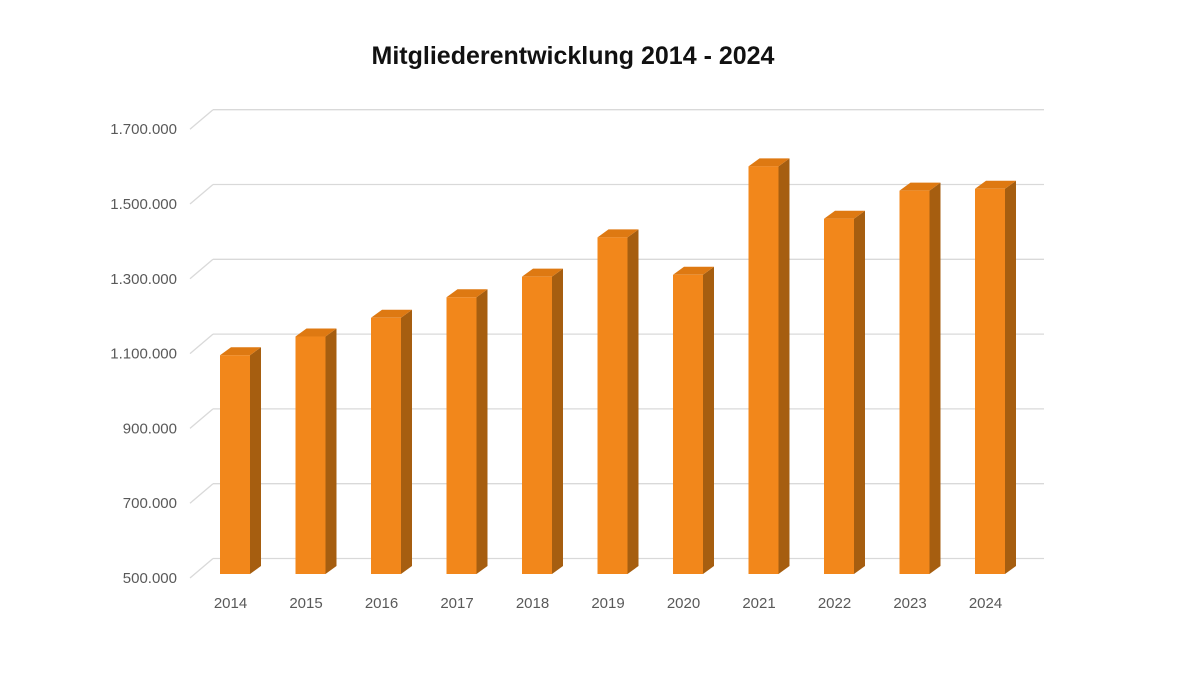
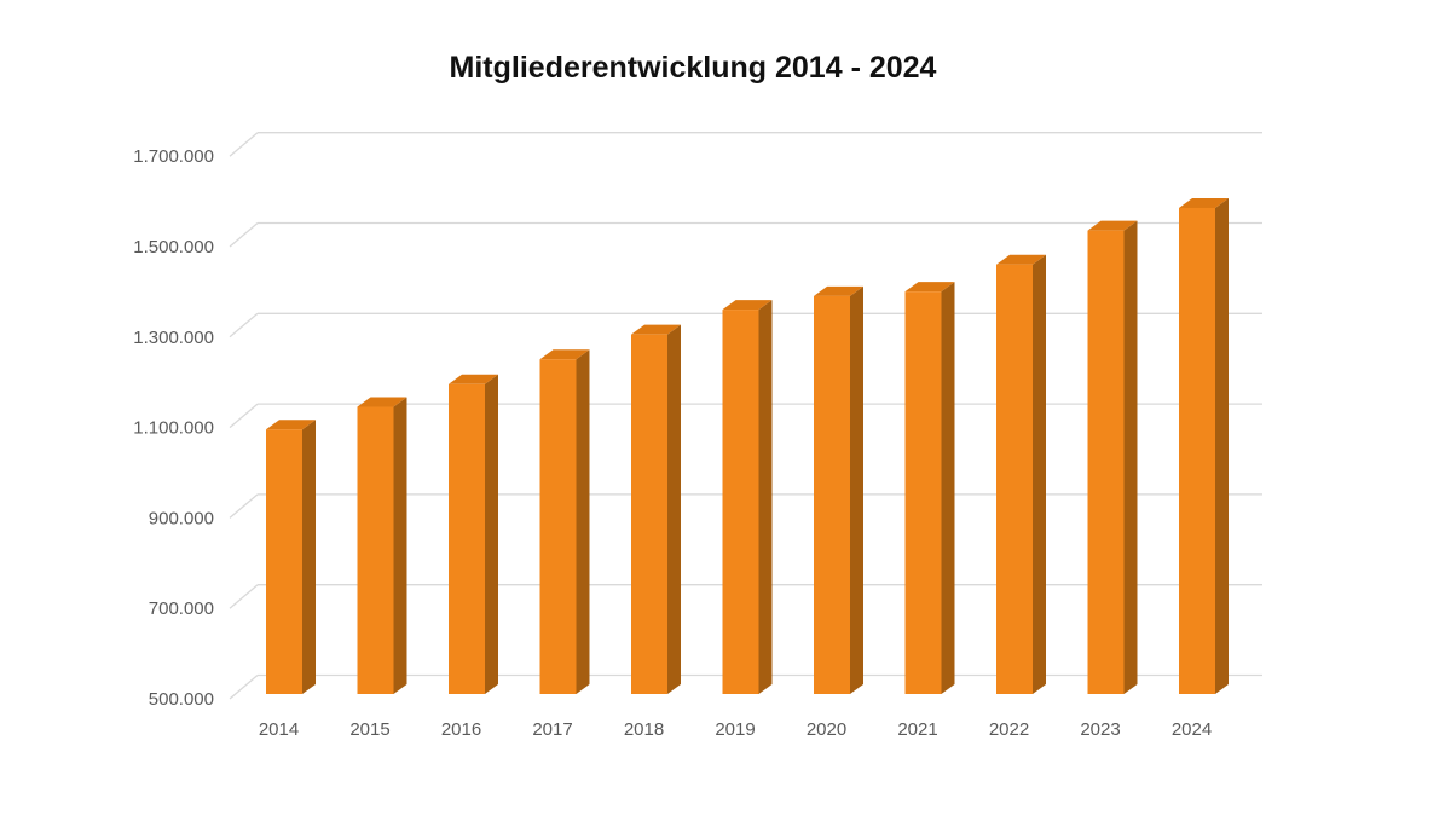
2019: 1400000 -> 1350000
2020: 1300000 -> 1380000
2021: 1590000 -> 1390000
2024: 1530000 -> 1580000
